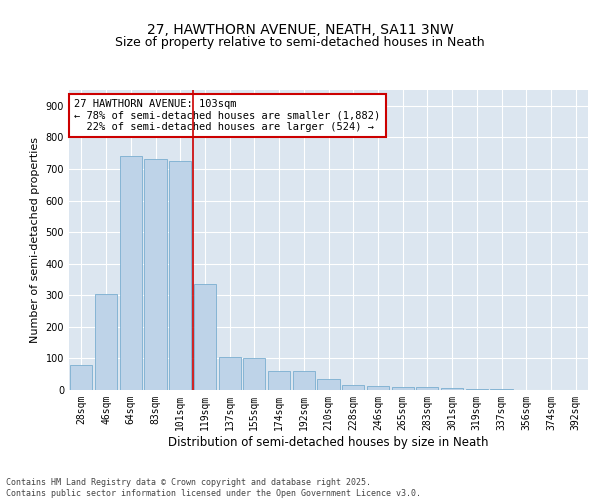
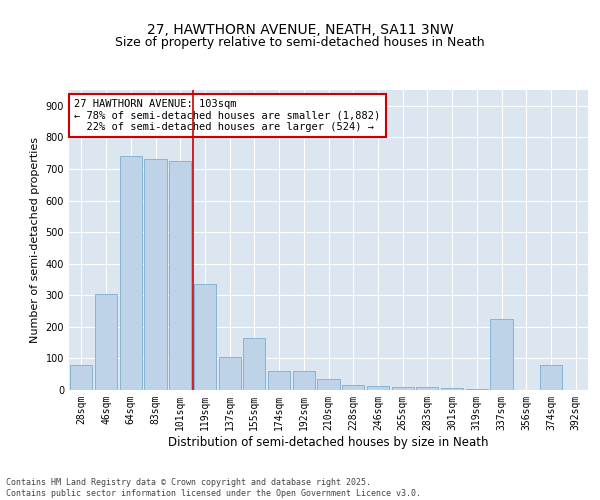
155sqm: 100 -> 165
337sqm: 2 -> 225
374sqm: 1 -> 80
